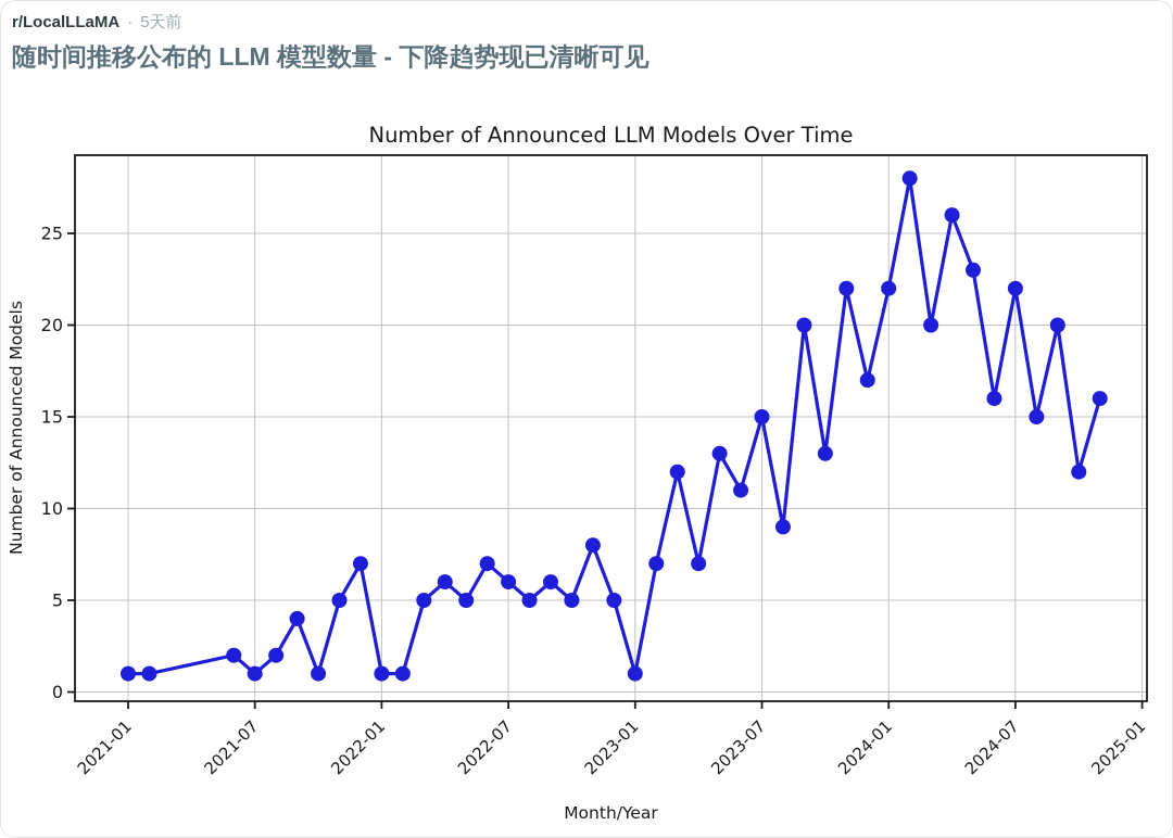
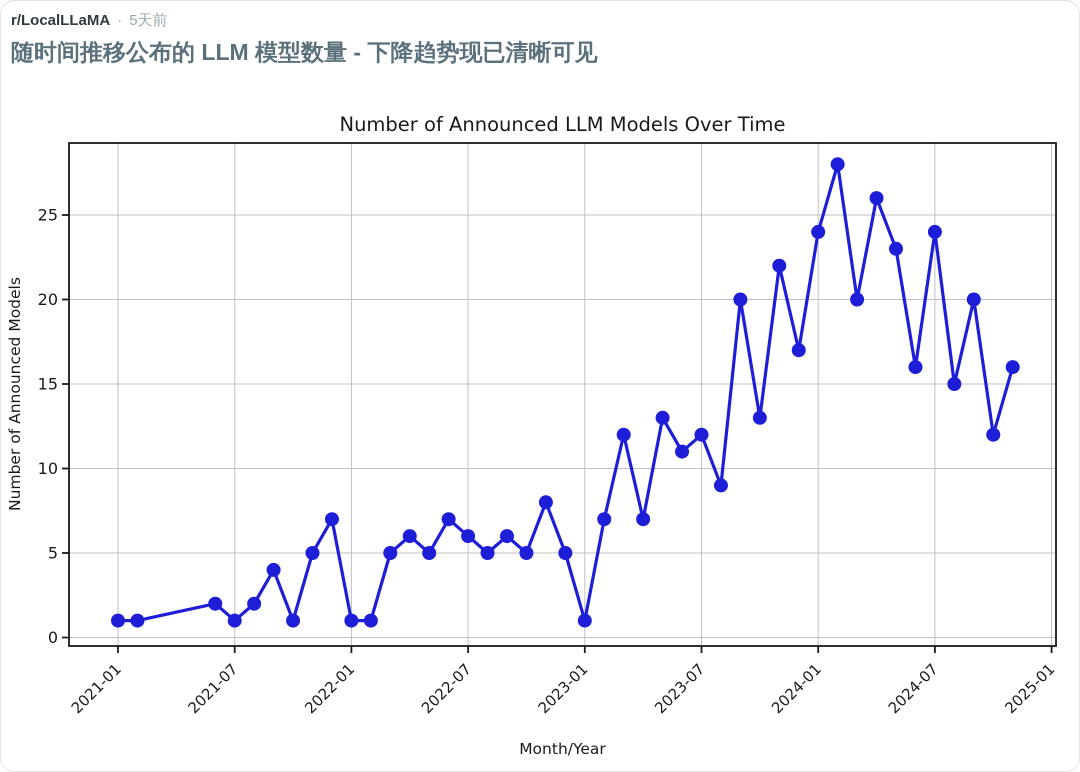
2023-07: 15 -> 12
2024-01: 22 -> 24
2024-07: 22 -> 24
